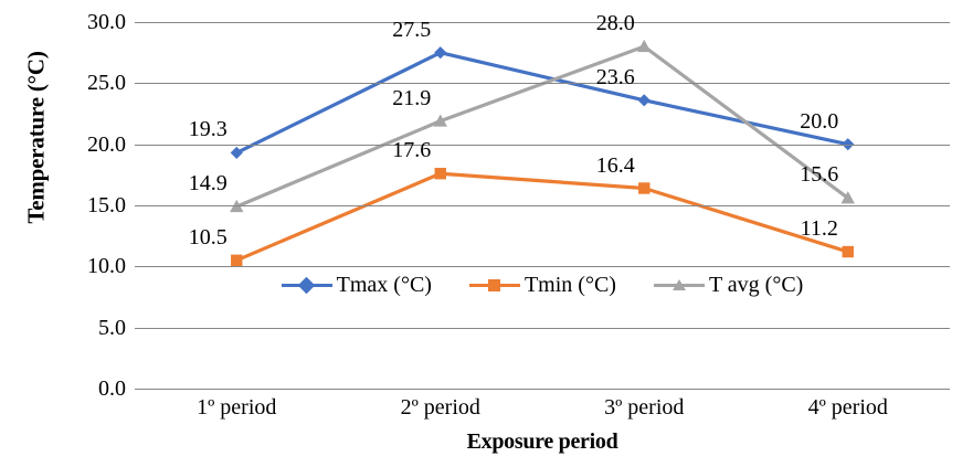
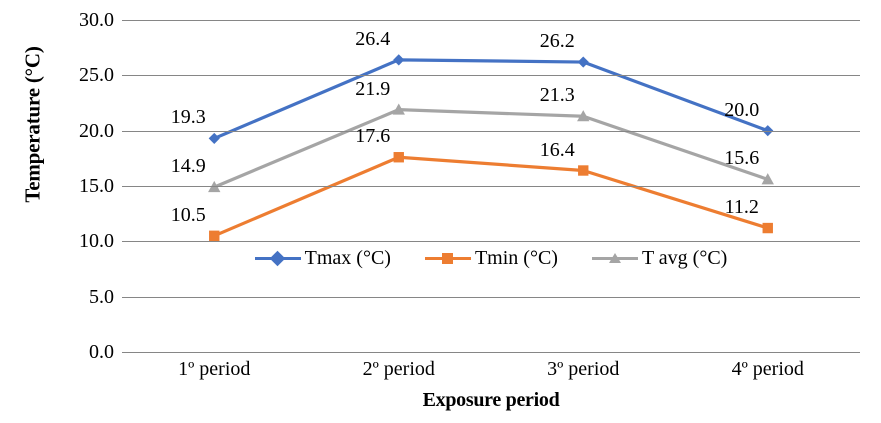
Tmax (°C)/2º period: 27.5 -> 26.4
Tmax (°C)/3º period: 23.6 -> 26.2
T avg (°C)/3º period: 28.0 -> 21.3
